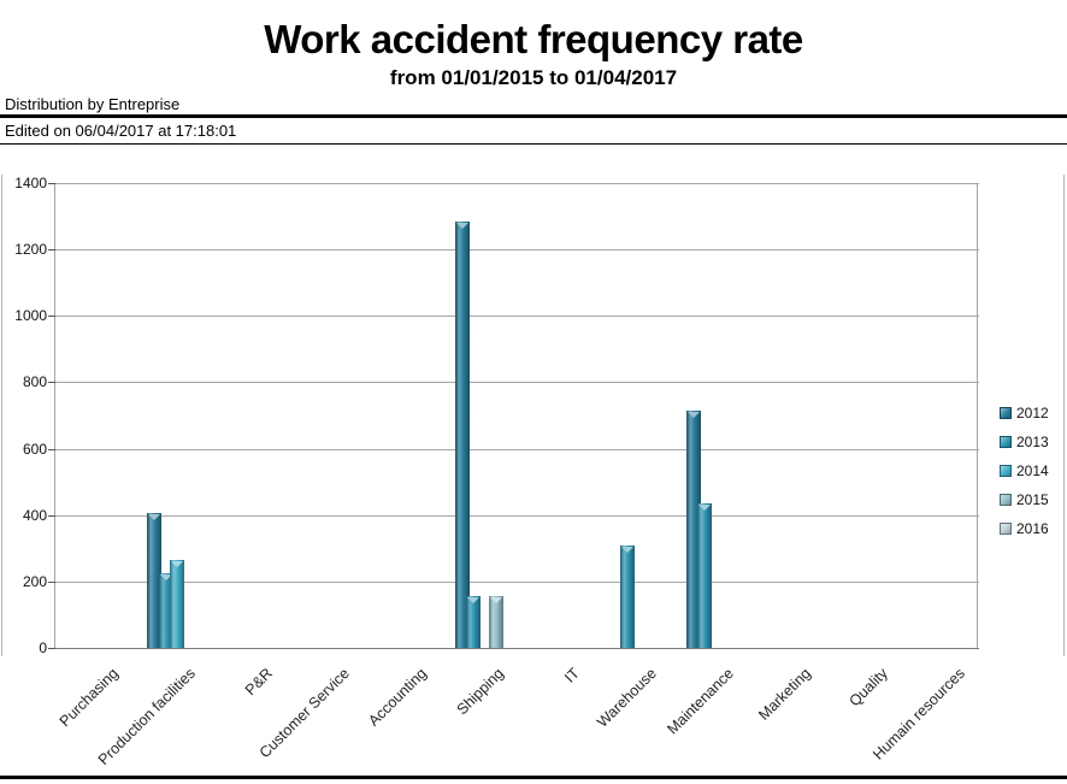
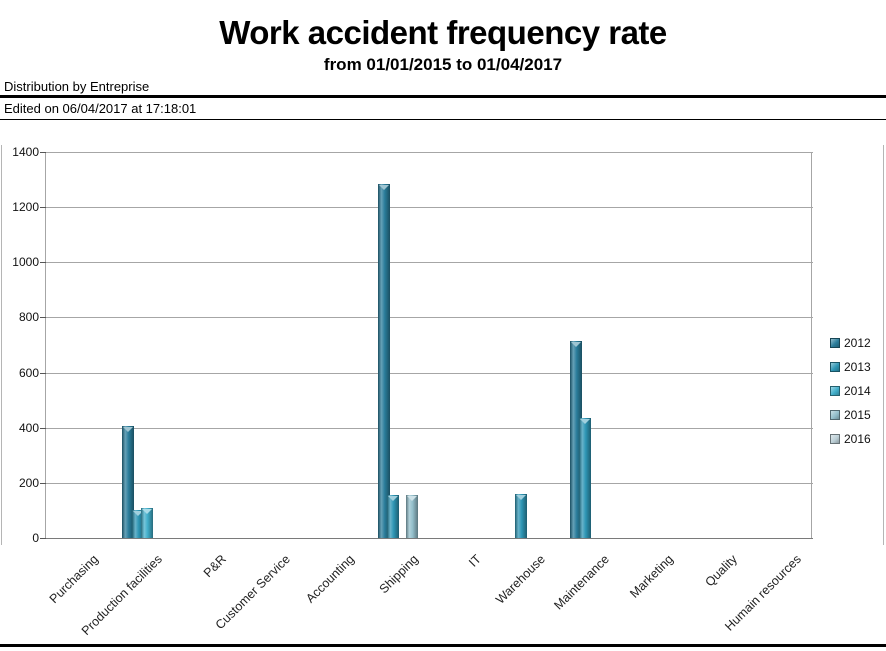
2013/Production facilities: 220 -> 100
2014/Production facilities: 260 -> 110
2013/Warehouse: 310 -> 160
